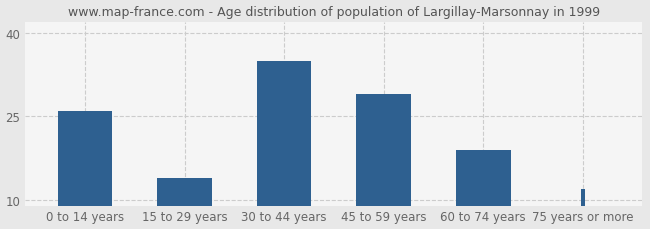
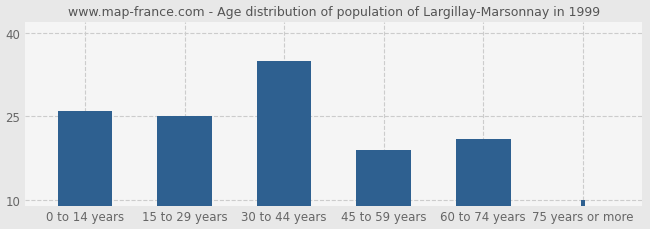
15 to 29 years: 14 -> 25
45 to 59 years: 29 -> 19
60 to 74 years: 19 -> 21
75 years or more: 12 -> 10
